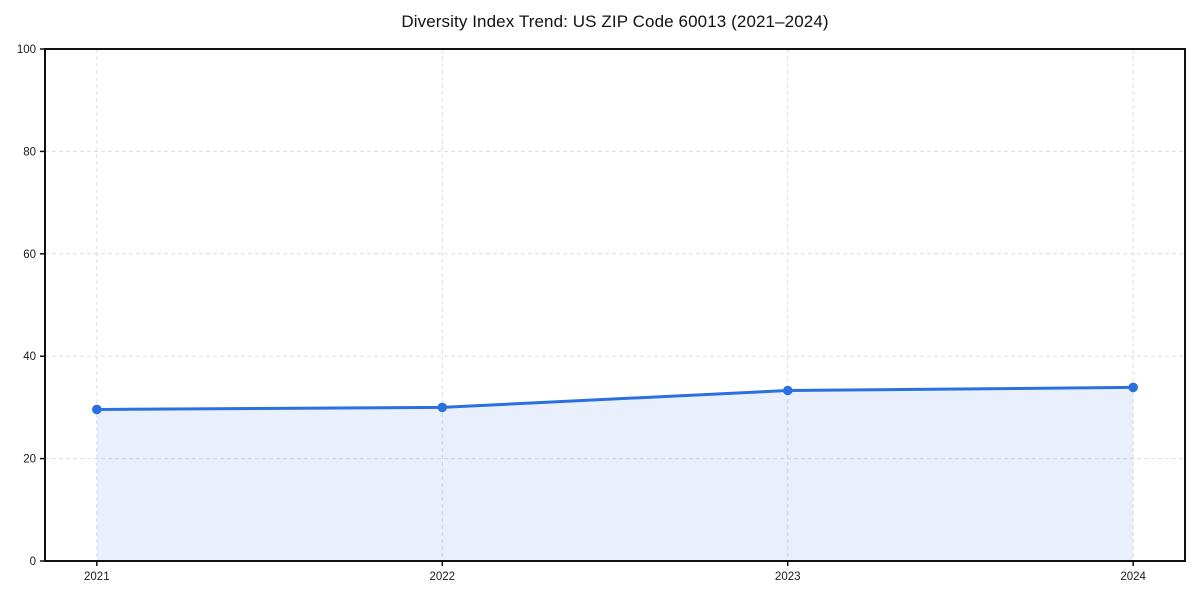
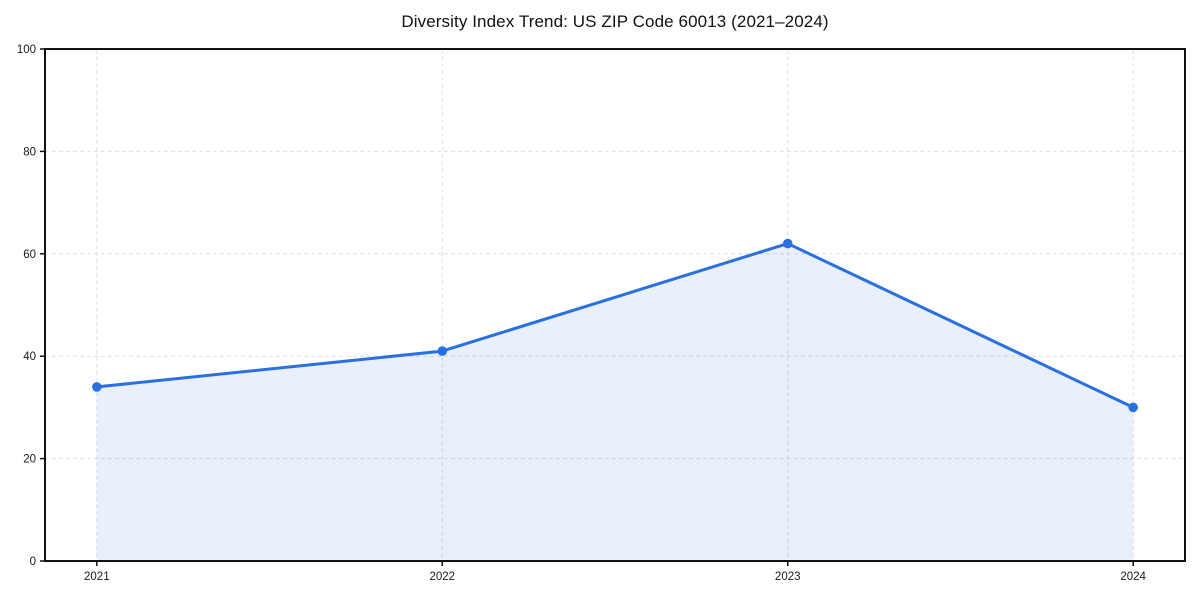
2021: 30 -> 34
2022: 30 -> 41
2023: 33 -> 62
2024: 34 -> 30
